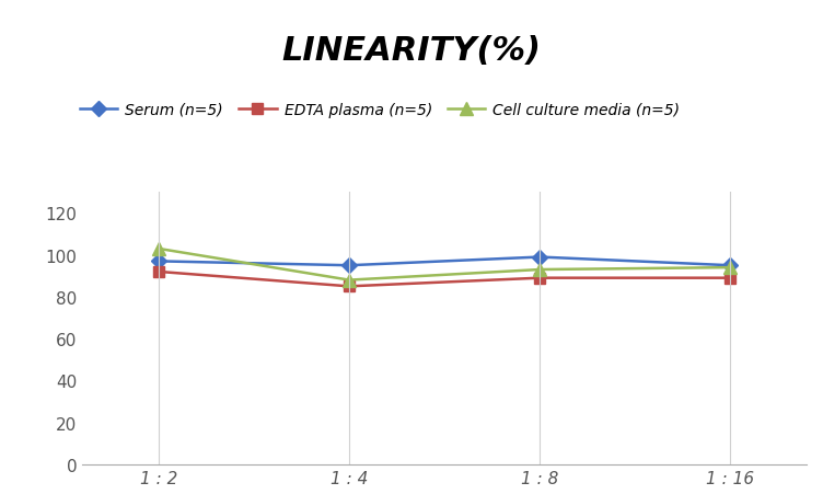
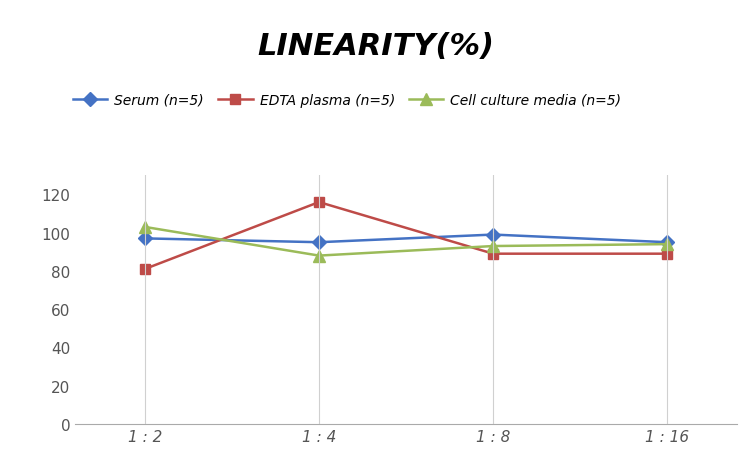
EDTA plasma (n=5)/1 : 2: 92 -> 81
EDTA plasma (n=5)/1 : 4: 85 -> 116
